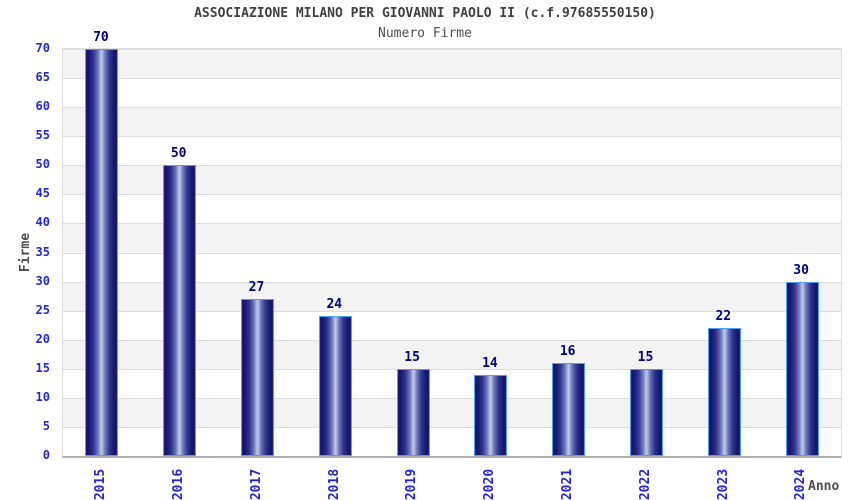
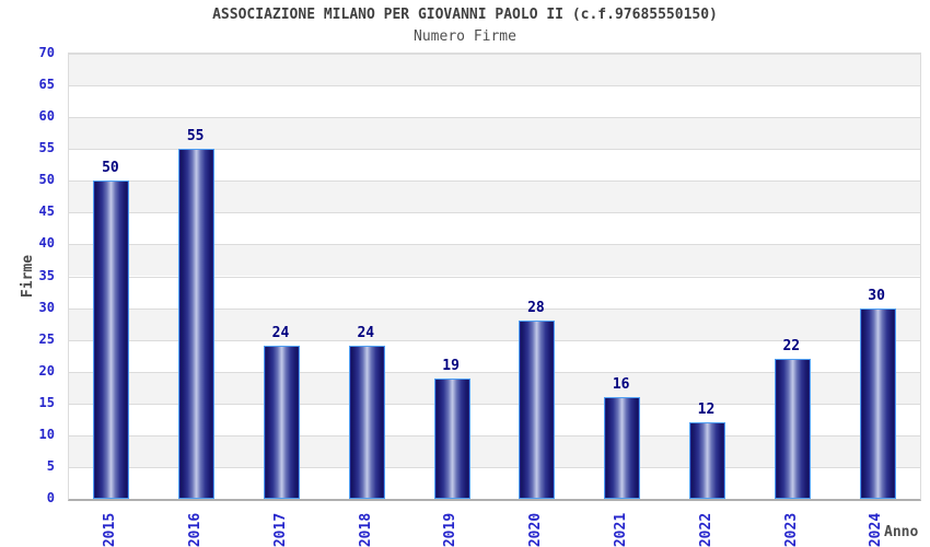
2015: 70 -> 50
2016: 50 -> 55
2017: 27 -> 24
2019: 15 -> 19
2020: 14 -> 28
2022: 15 -> 12
